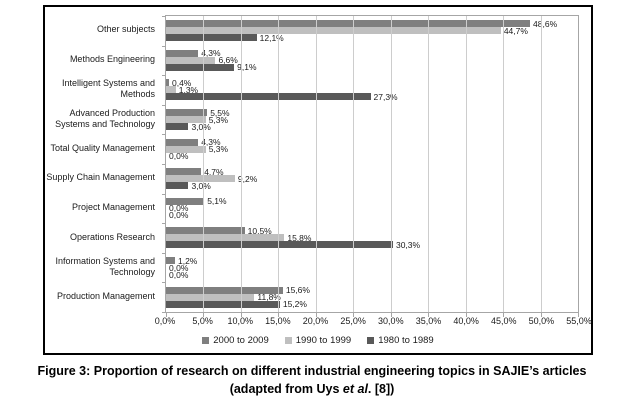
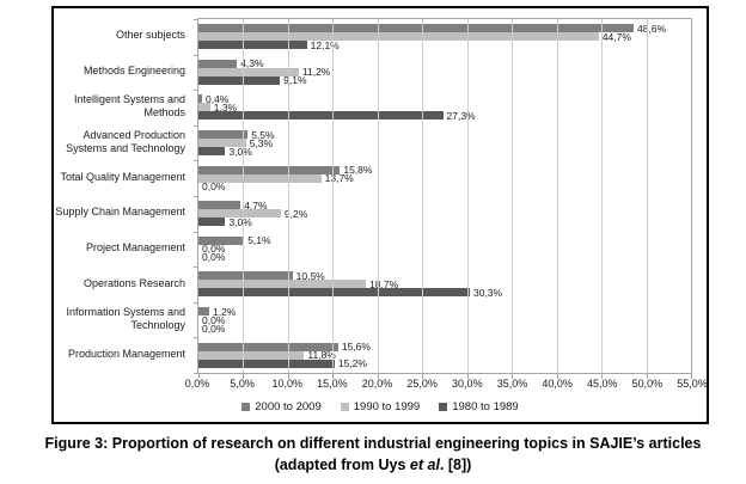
1990 to 1999/Methods Engineering: 6,6% -> 11,2%
2000 to 2009/Total Quality Management: 4,3% -> 15,8%
1990 to 1999/Total Quality Management: 5,3% -> 13,7%
1990 to 1999/Operations Research: 15,8% -> 18,7%
